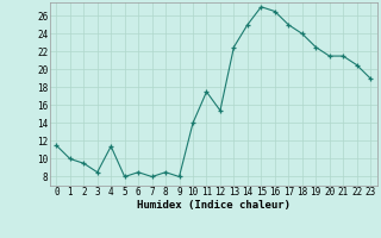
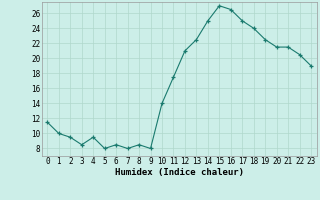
4: 11.4 -> 9.5
12: 15.4 -> 21.0
